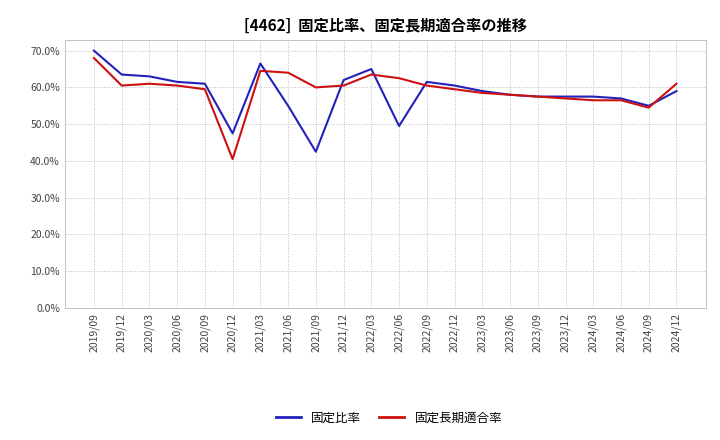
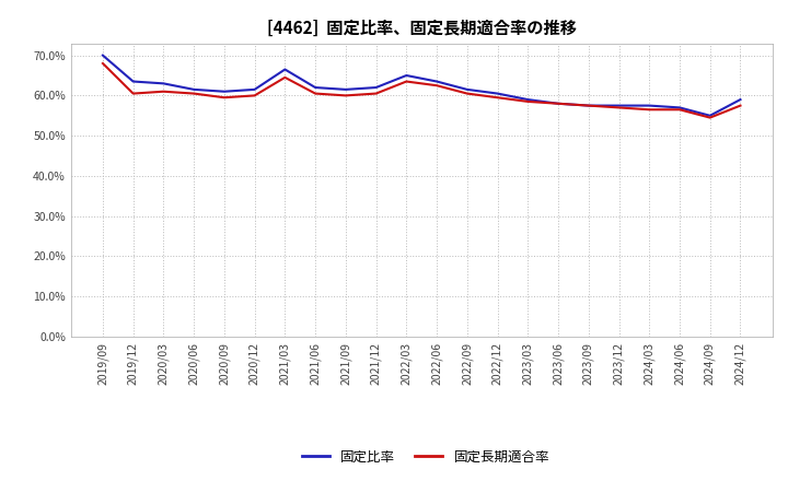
固定比率/2020/12: 47.5% -> 61.5%
固定長期適合率/2020/12: 40.5% -> 60.0%
固定比率/2021/06: 55.0% -> 62.0%
固定長期適合率/2021/06: 64.0% -> 60.5%
固定比率/2021/09: 42.5% -> 61.5%
固定比率/2022/06: 49.5% -> 63.5%
固定長期適合率/2024/12: 61.0% -> 57.5%
